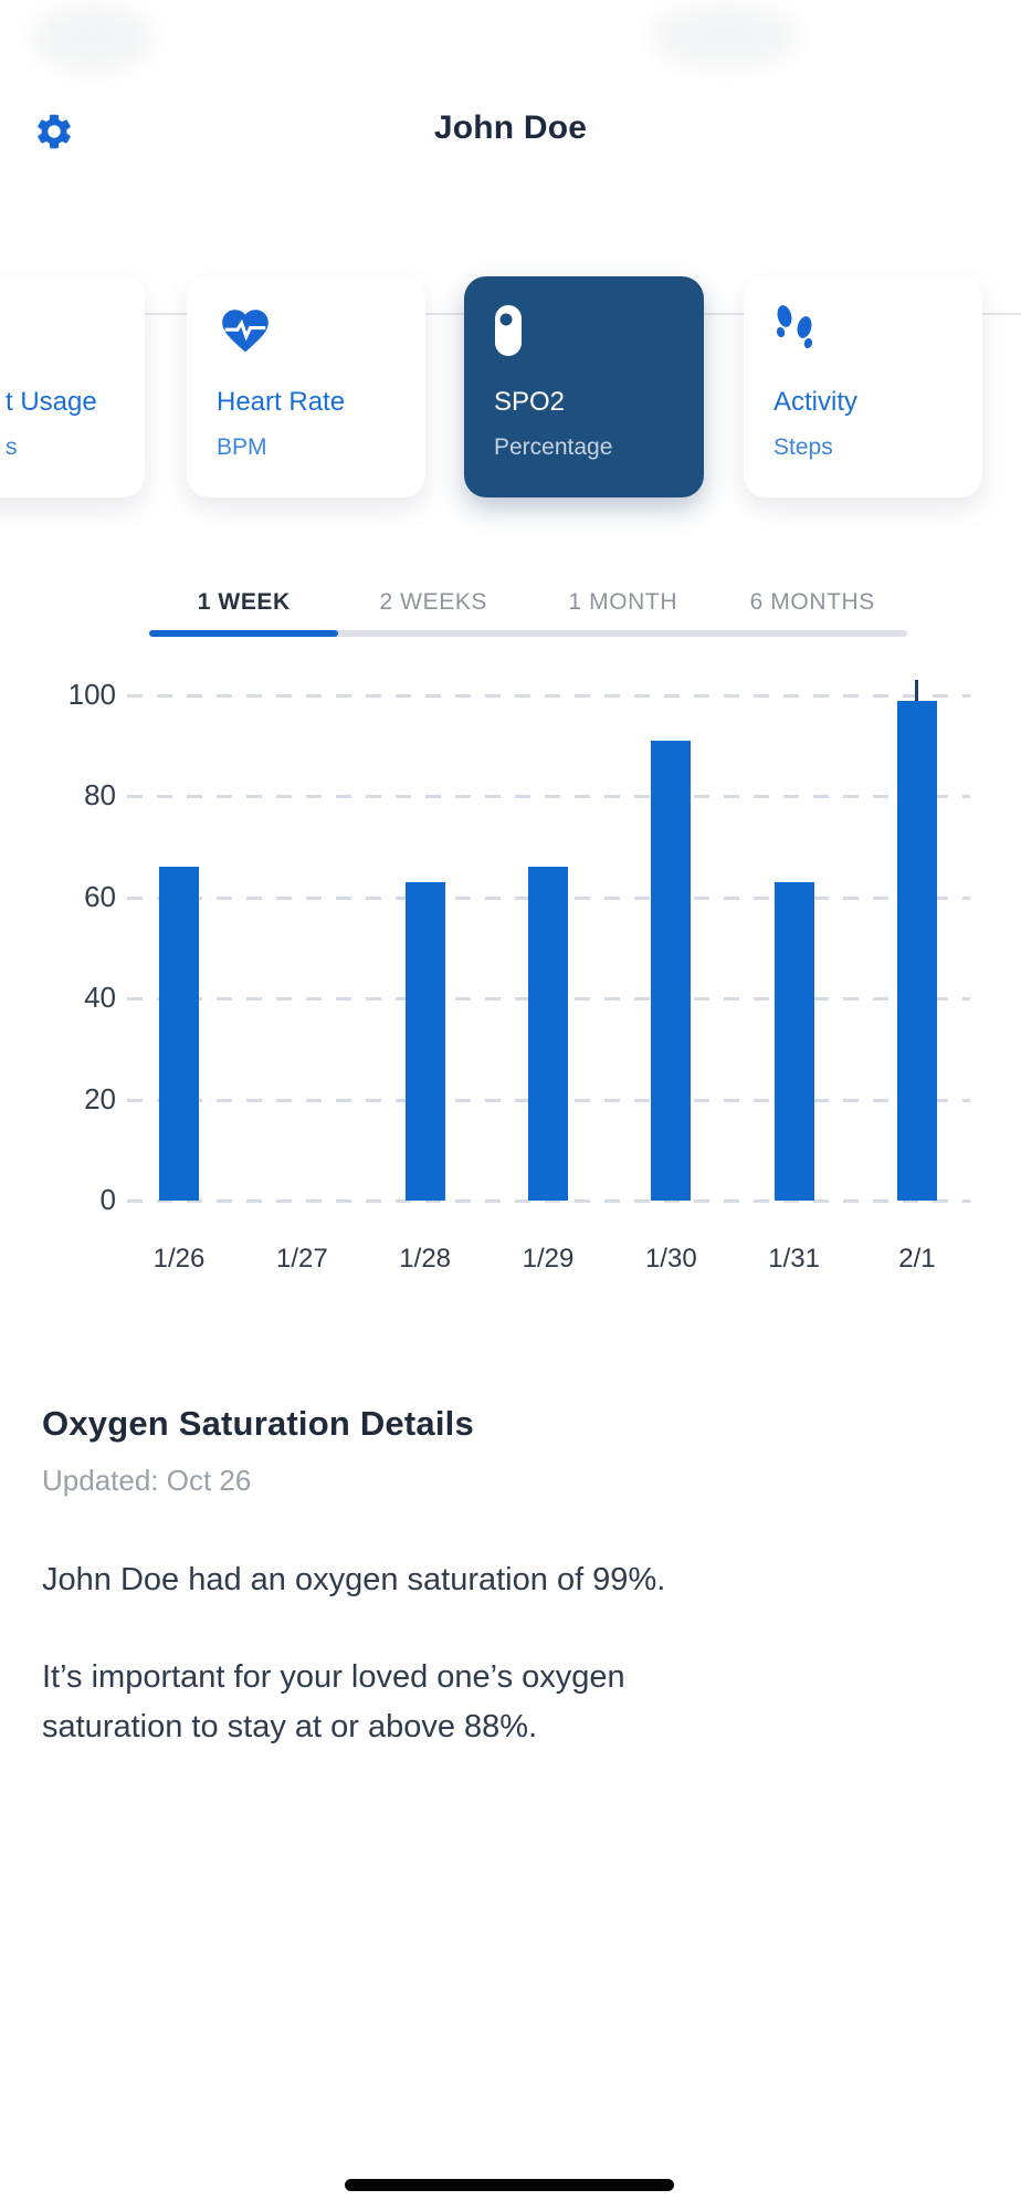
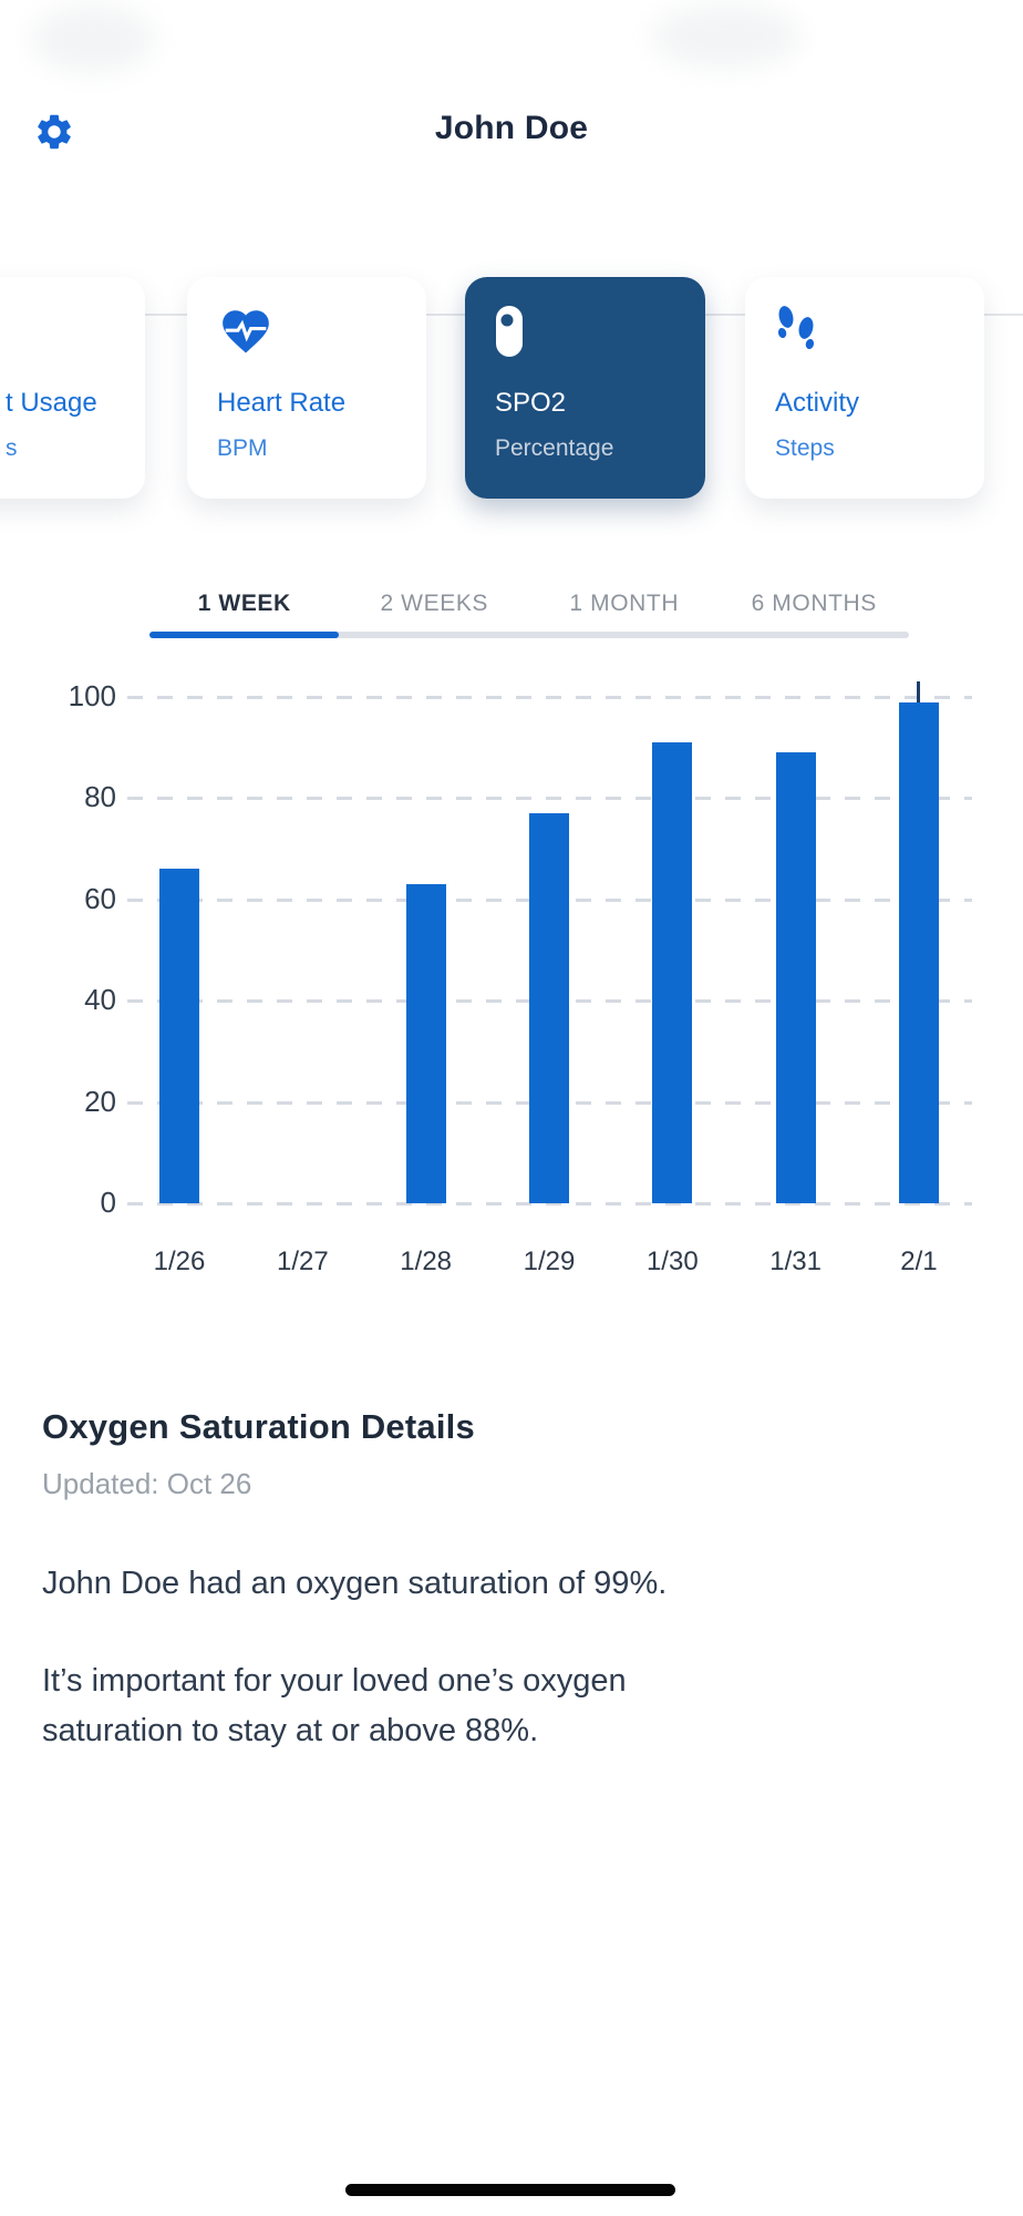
1/29: 66 -> 77
1/31: 63 -> 89
